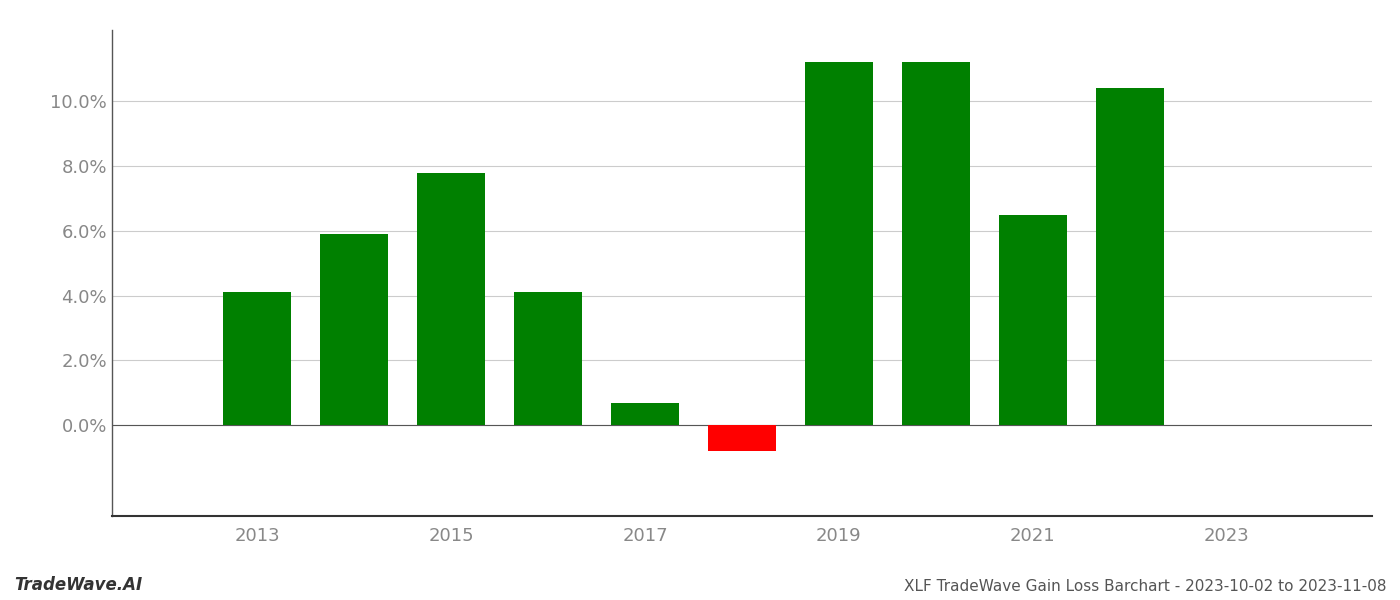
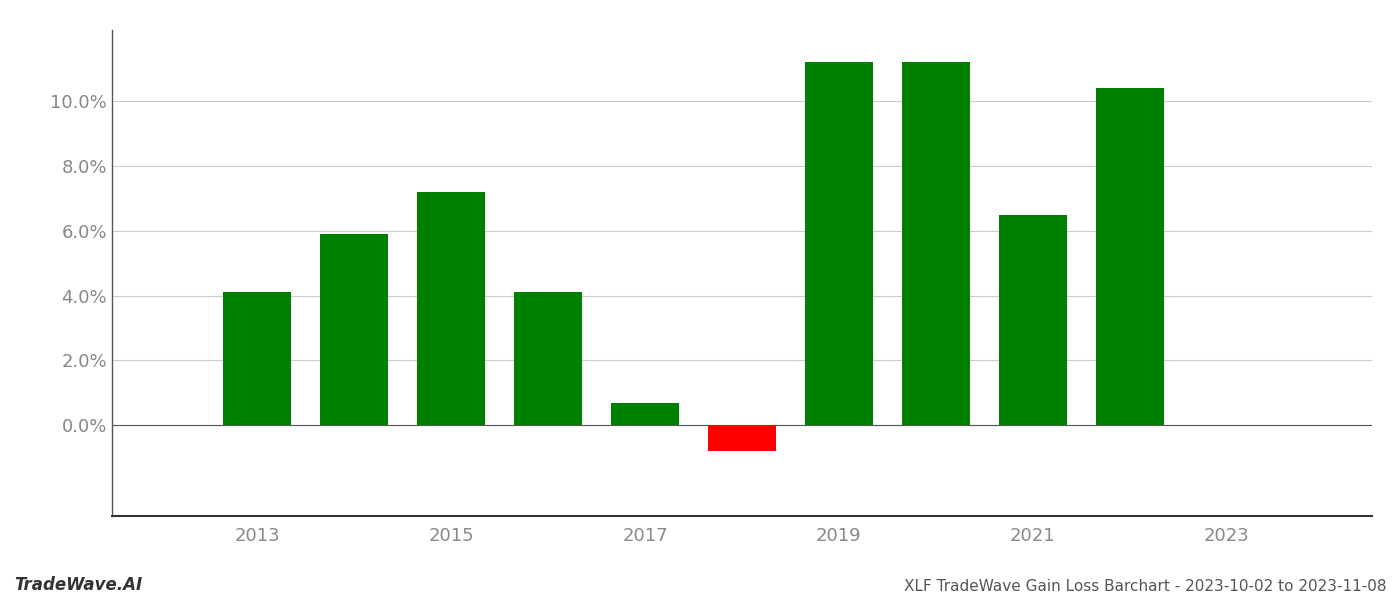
2015: 7.8% -> 7.2%
